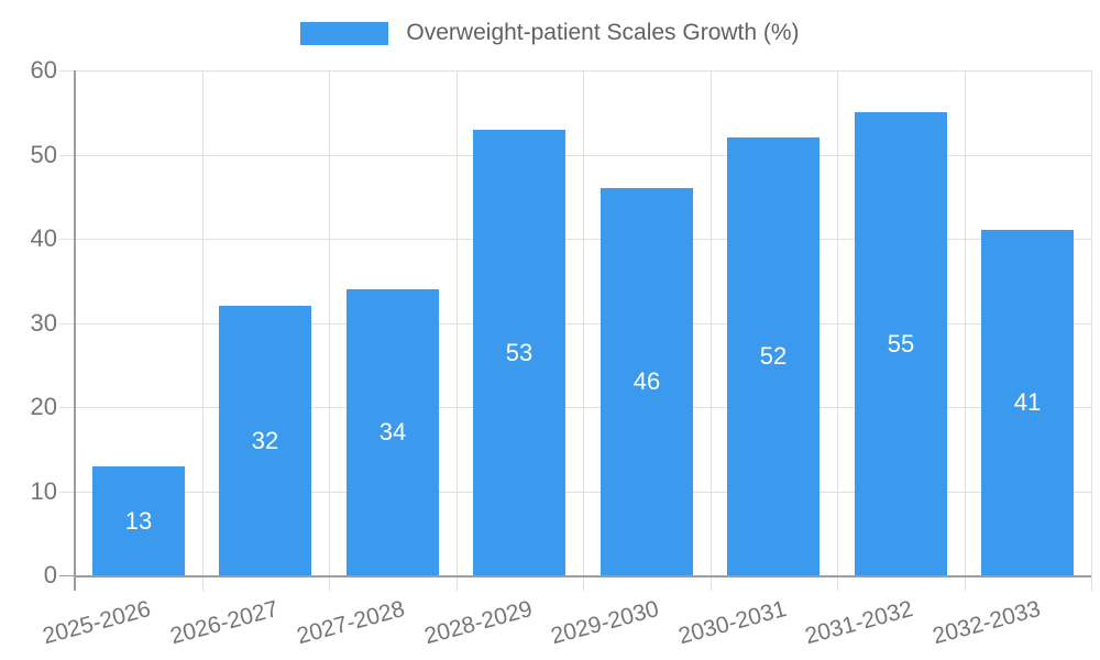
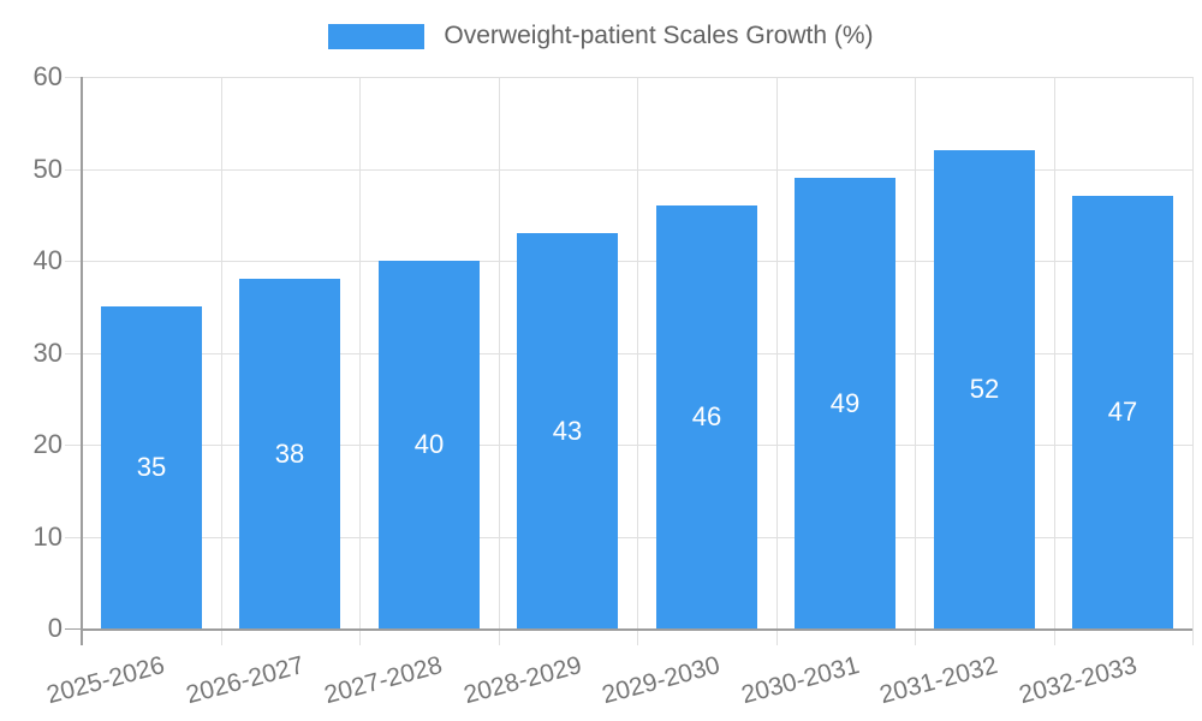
2025-2026: 13 -> 35
2026-2027: 32 -> 38
2027-2028: 34 -> 40
2028-2029: 53 -> 43
2030-2031: 52 -> 49
2031-2032: 55 -> 52
2032-2033: 41 -> 47
